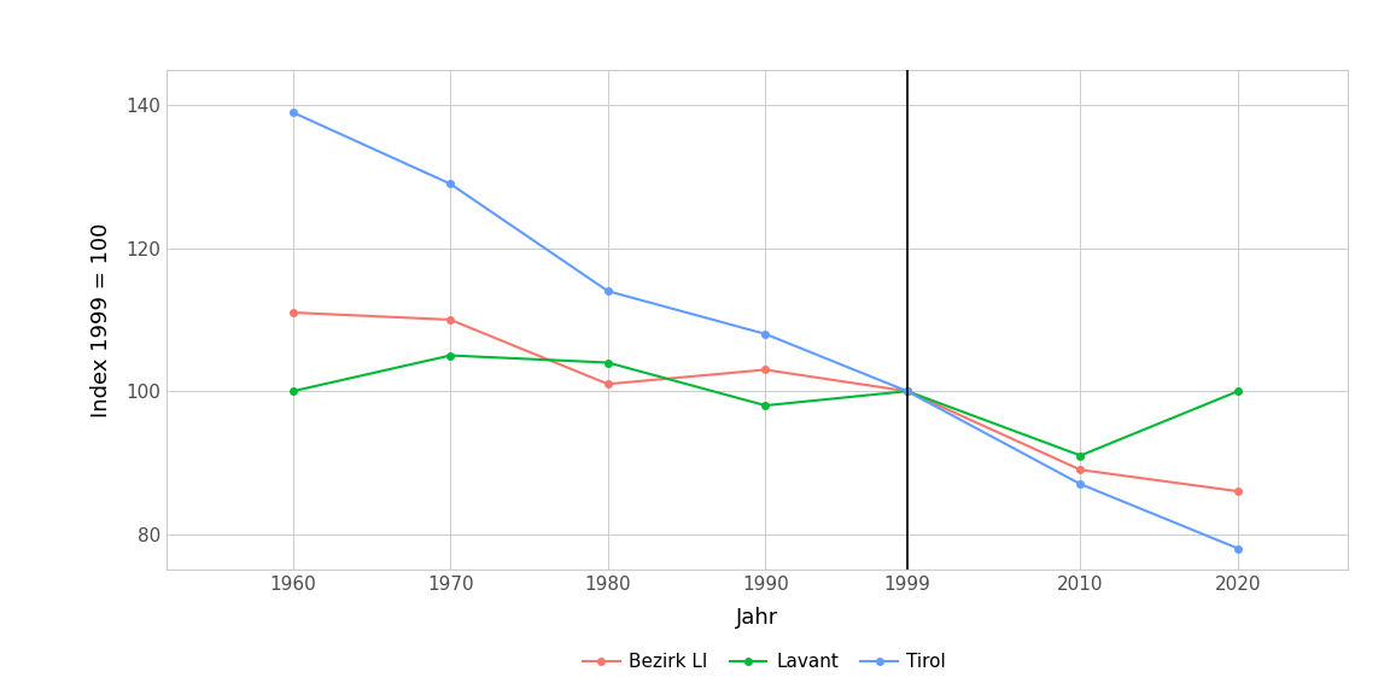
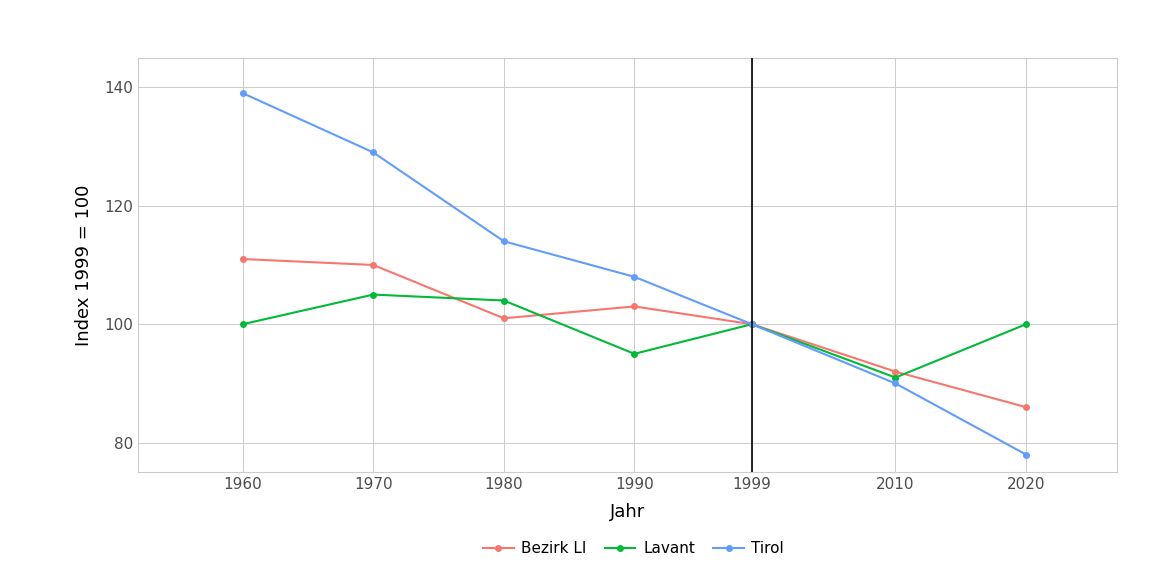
Lavant/1990: 98 -> 95
Bezirk LI/2010: 89 -> 92
Tirol/2010: 87 -> 90
